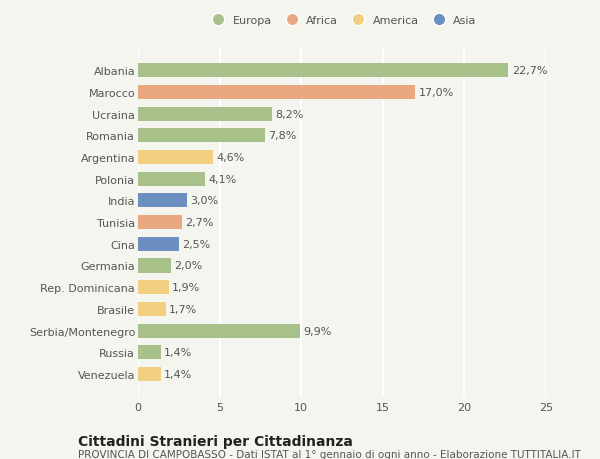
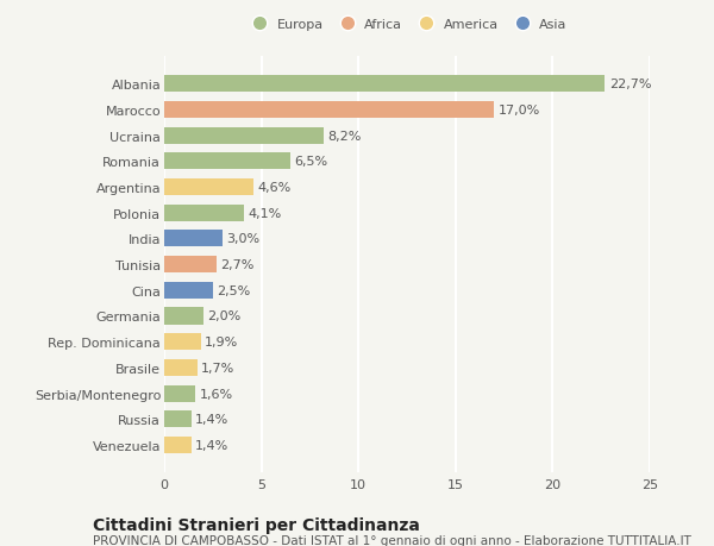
Romania: 7,8% -> 6,5%
Serbia/Montenegro: 9,9% -> 1,6%
